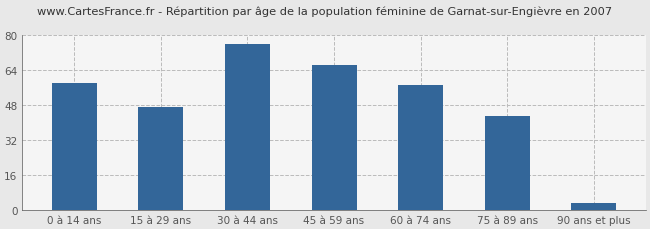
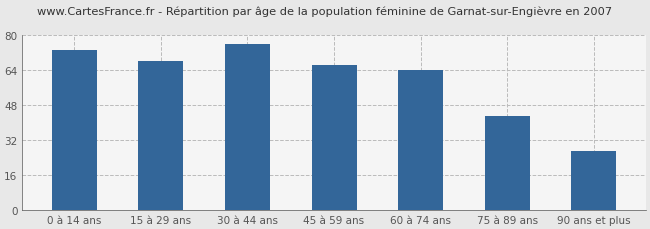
0 à 14 ans: 58 -> 73
15 à 29 ans: 47 -> 68
60 à 74 ans: 57 -> 64
90 ans et plus: 3 -> 27
